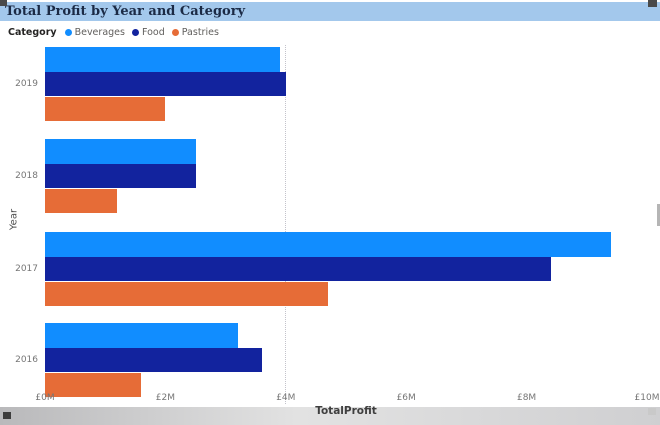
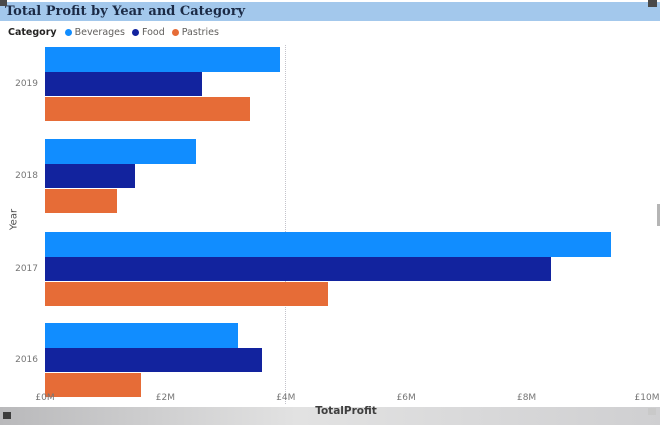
Food/2019: £4.0M -> £2.6M
Pastries/2019: £2.0M -> £3.4M
Food/2018: £2.5M -> £1.5M
